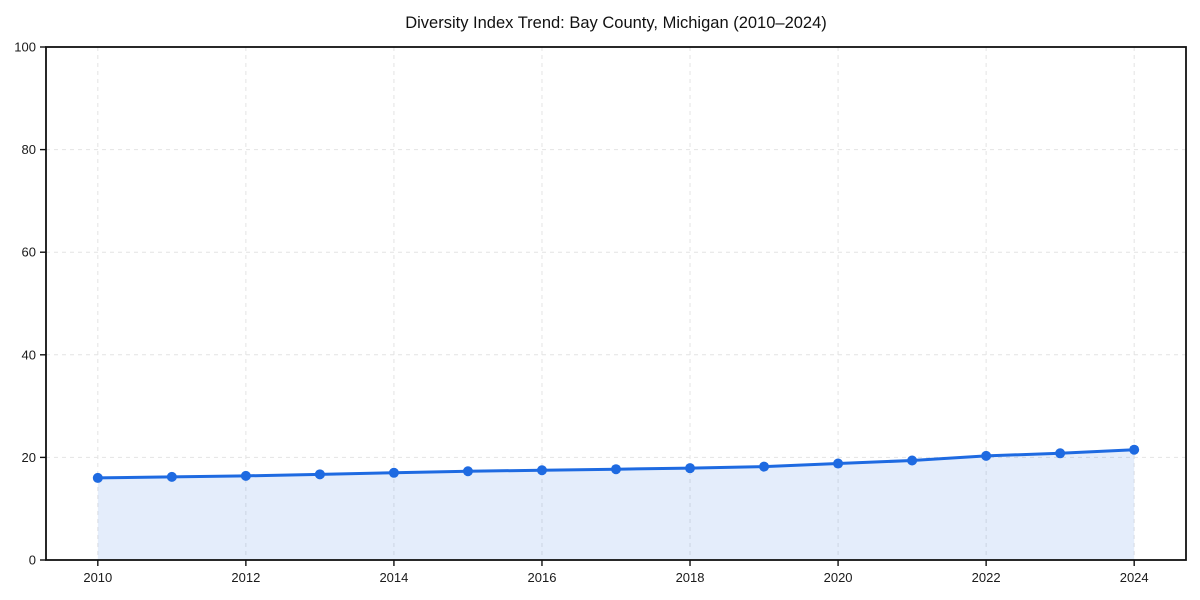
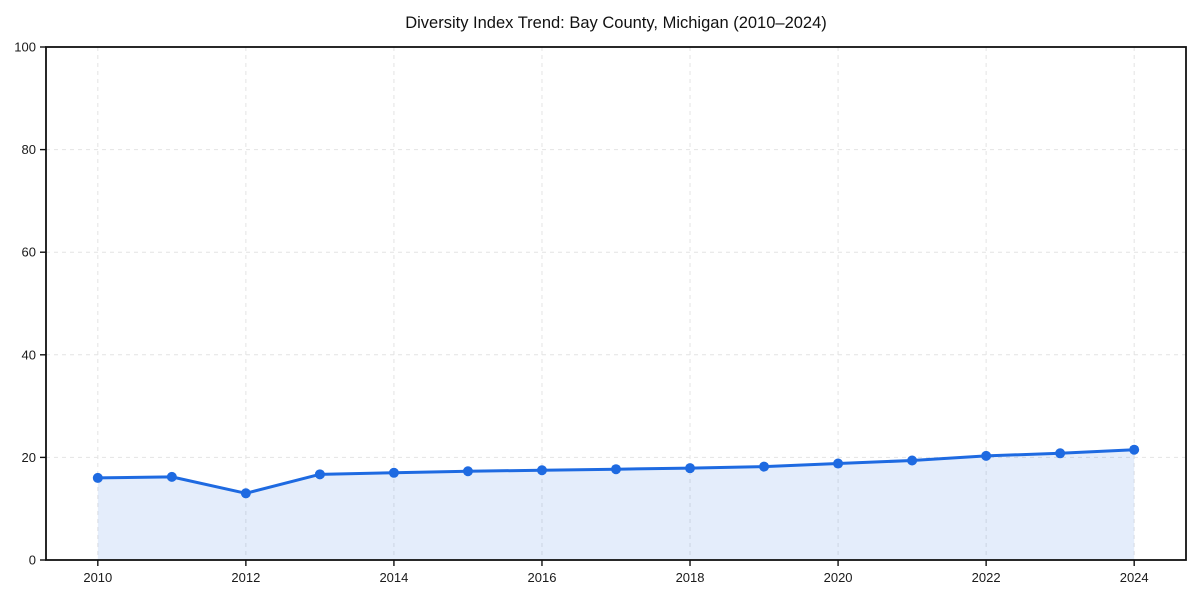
2012: 16 -> 13
